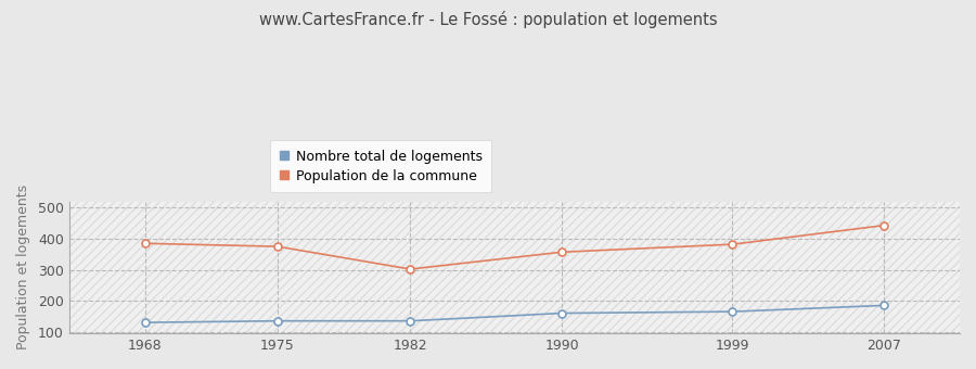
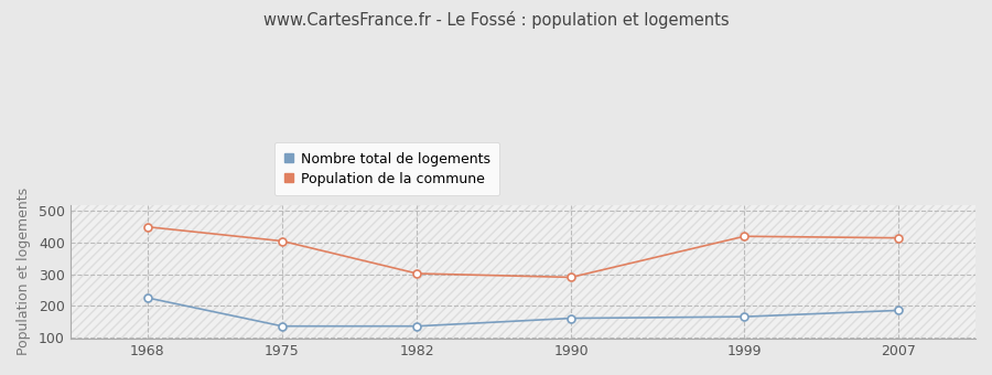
Nombre total de logements/1968: 130 -> 225
Population de la commune/1968: 385 -> 450
Population de la commune/1975: 375 -> 405
Population de la commune/1990: 357 -> 290
Population de la commune/1999: 382 -> 420
Population de la commune/2007: 443 -> 415
